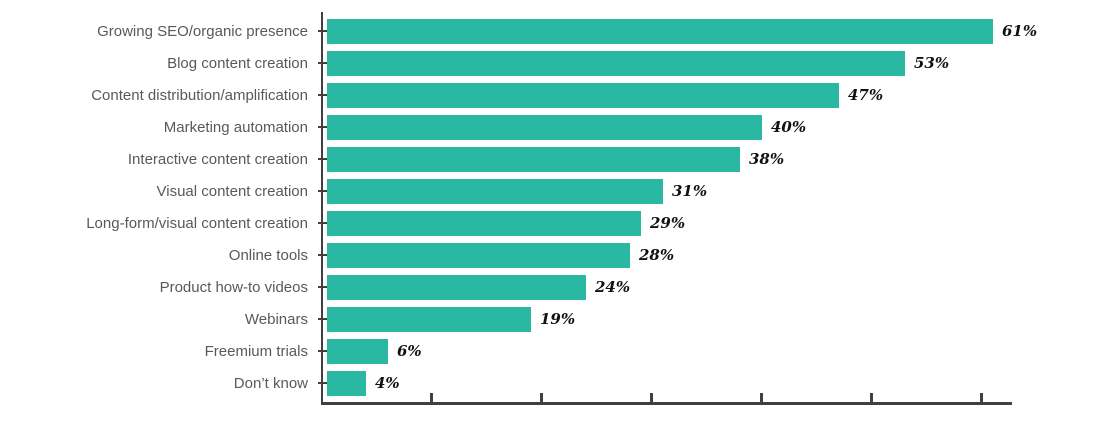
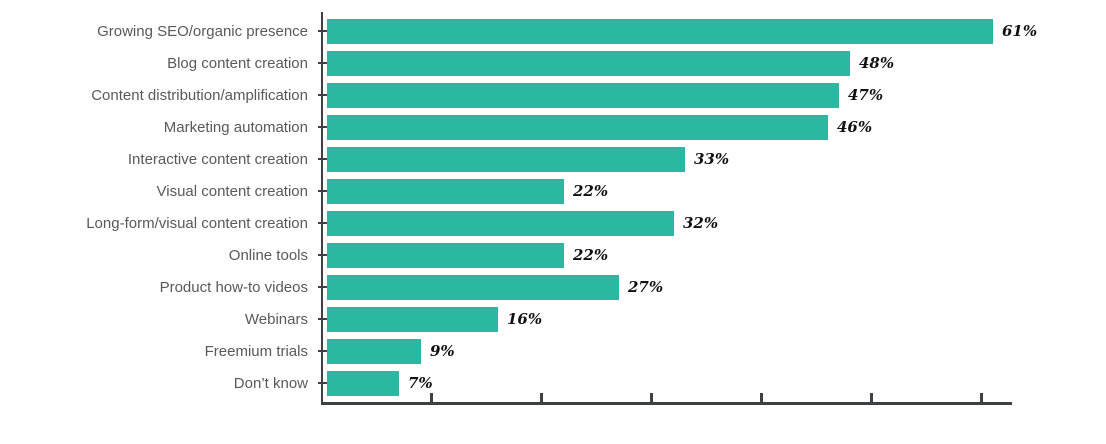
Blog content creation: 53% -> 48%
Marketing automation: 40% -> 46%
Interactive content creation: 38% -> 33%
Visual content creation: 31% -> 22%
Long-form/visual content creation: 29% -> 32%
Online tools: 28% -> 22%
Product how-to videos: 24% -> 27%
Webinars: 19% -> 16%
Freemium trials: 6% -> 9%
Don’t know: 4% -> 7%
